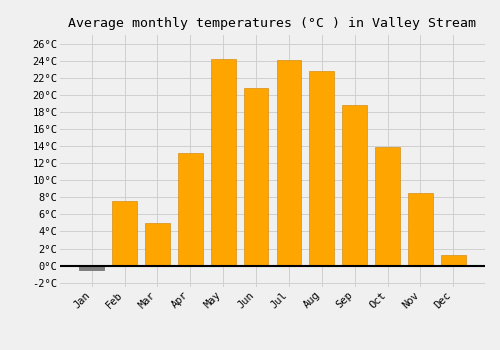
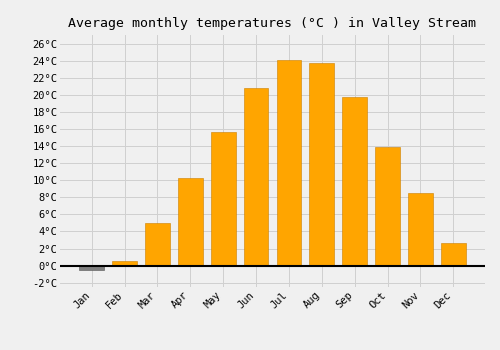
Feb: 7.6°C -> 0.6°C
Apr: 13.2°C -> 10.3°C
May: 24.2°C -> 15.7°C
Aug: 22.8°C -> 23.7°C
Sep: 18.8°C -> 19.8°C
Dec: 1.2°C -> 2.6°C
